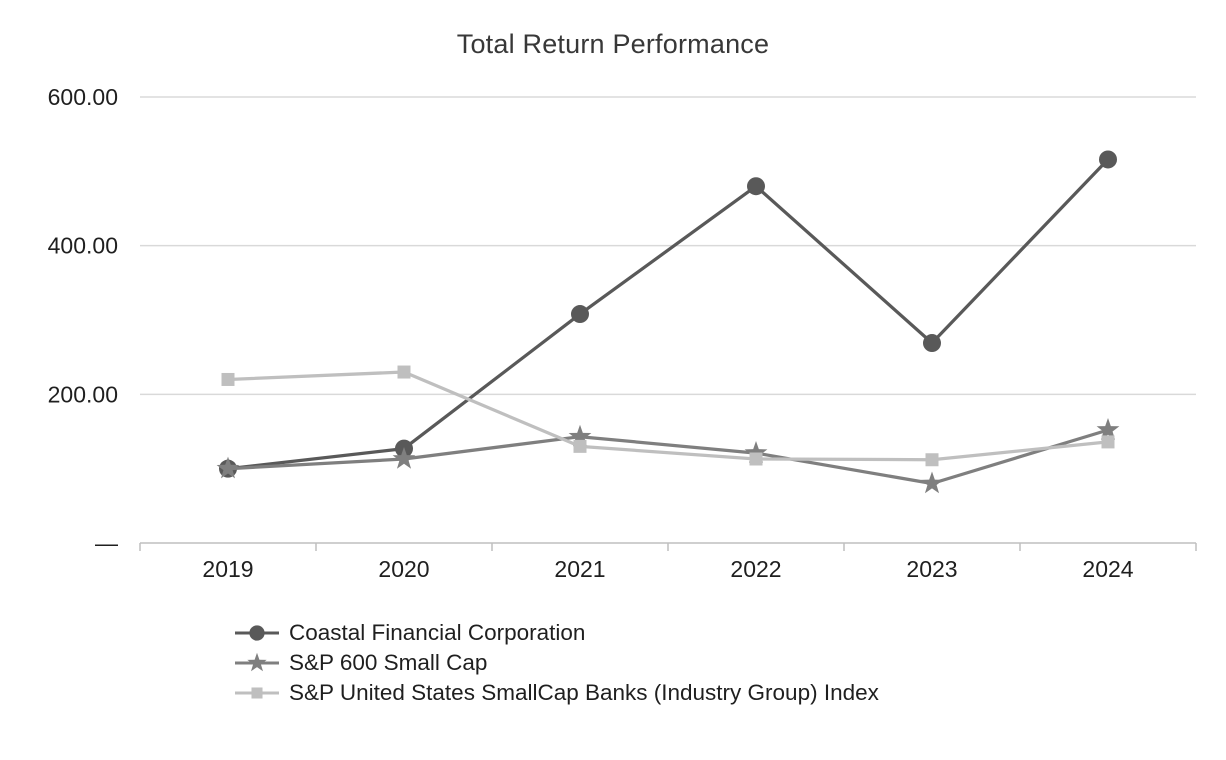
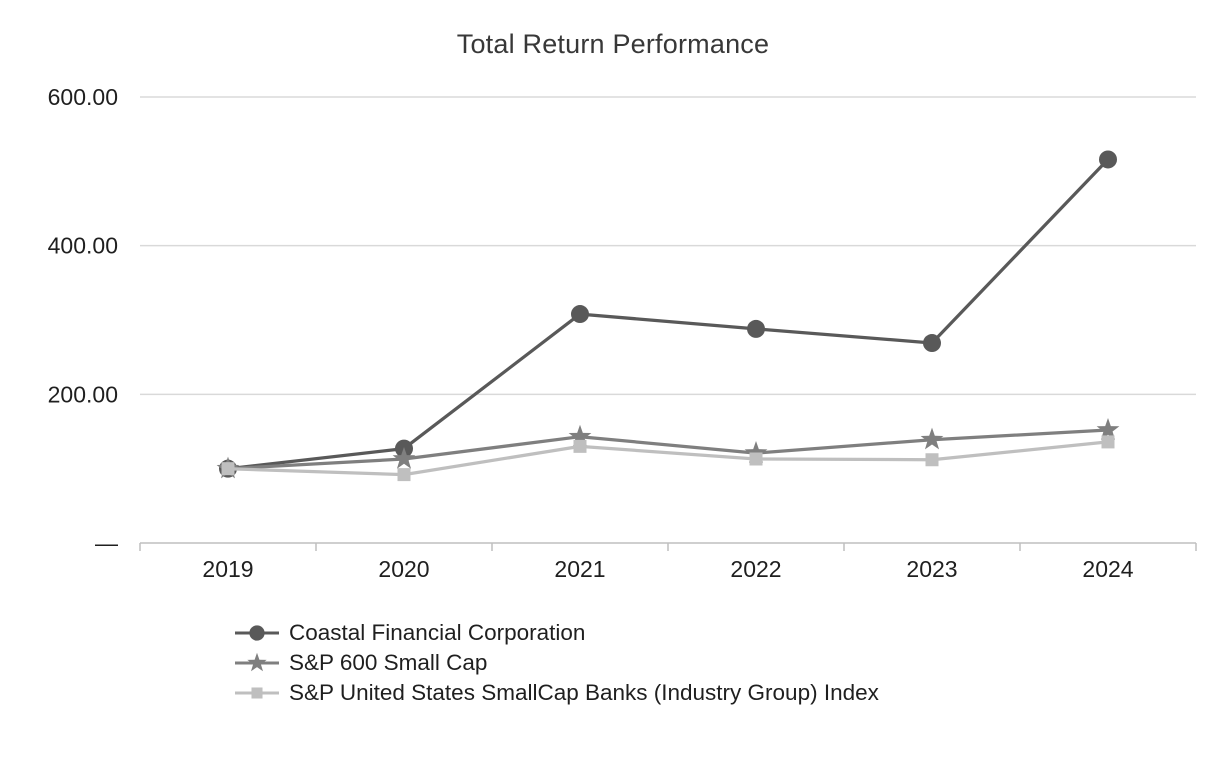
S&P United States SmallCap Banks (Industry Group) Index/2019: 220 -> 100
S&P United States SmallCap Banks (Industry Group) Index/2020: 230 -> 90
Coastal Financial Corporation/2022: 480 -> 290
S&P 600 Small Cap/2023: 80 -> 140
